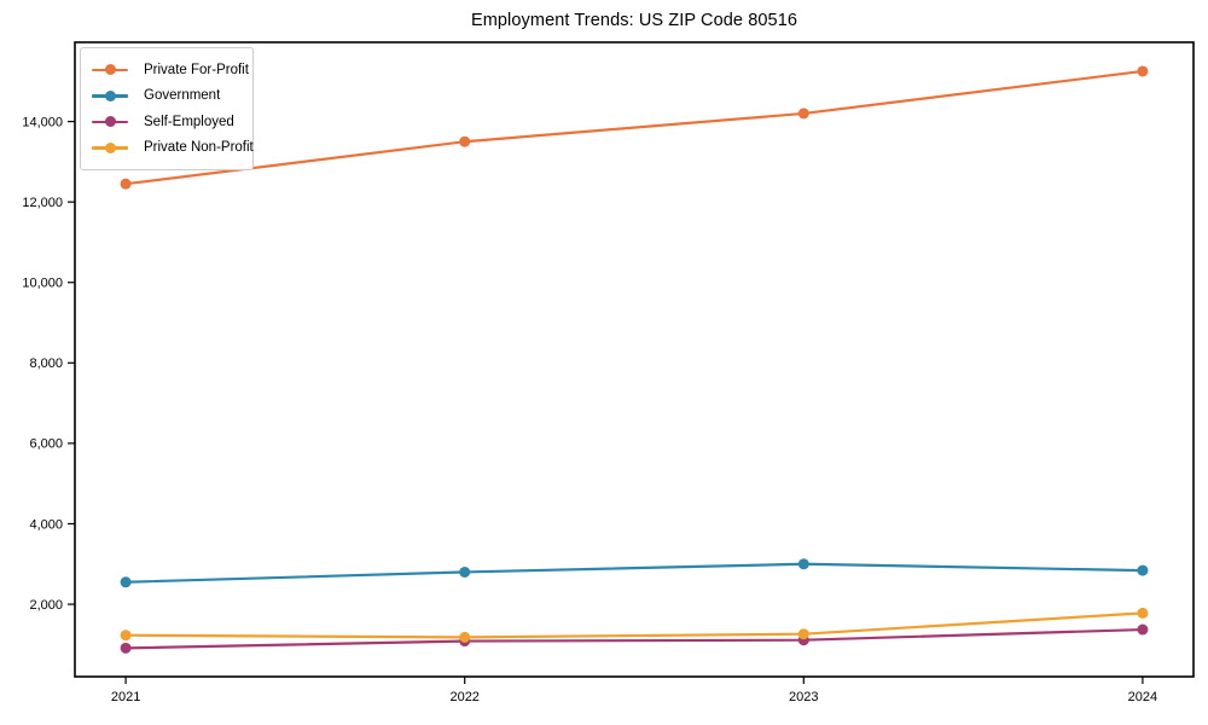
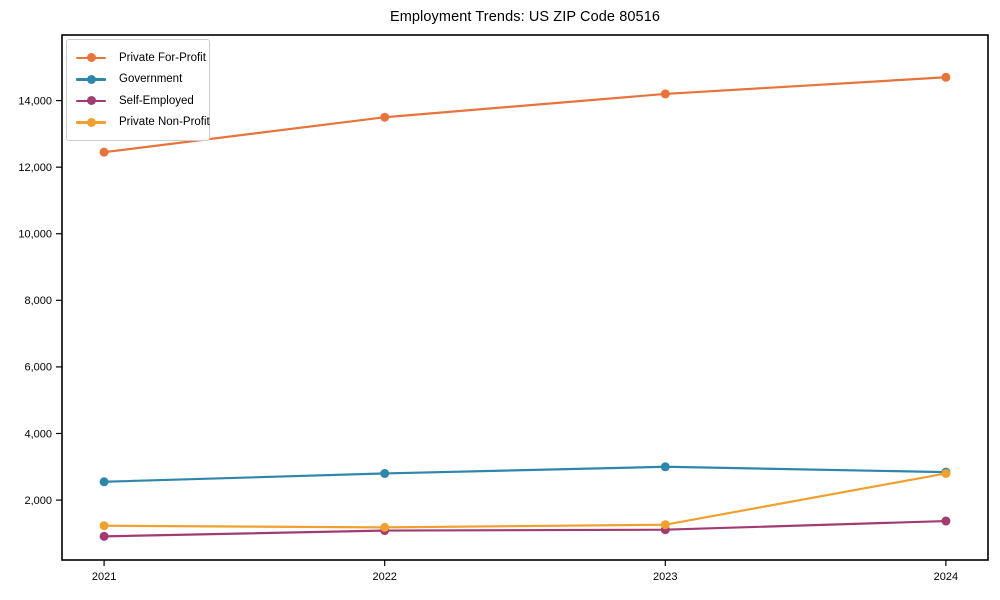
Private For-Profit/2024: 15200 -> 14700
Private Non-Profit/2024: 1800 -> 2800
